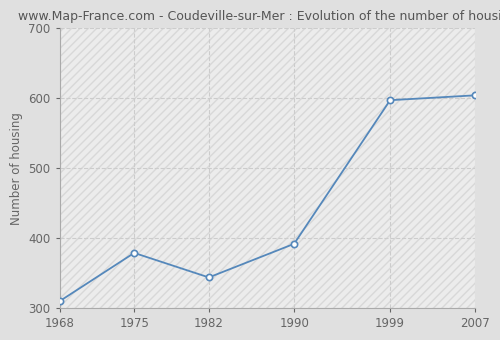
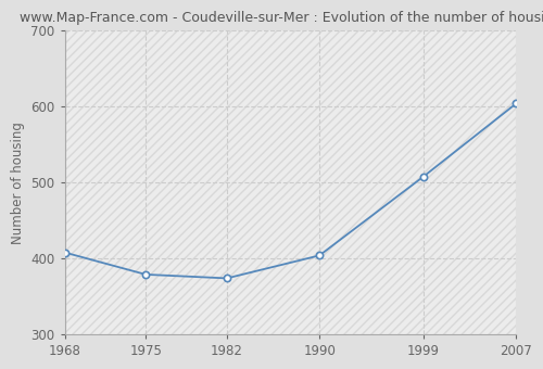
1968: 310 -> 408
1982: 344 -> 374
1990: 392 -> 404
1999: 597 -> 508
